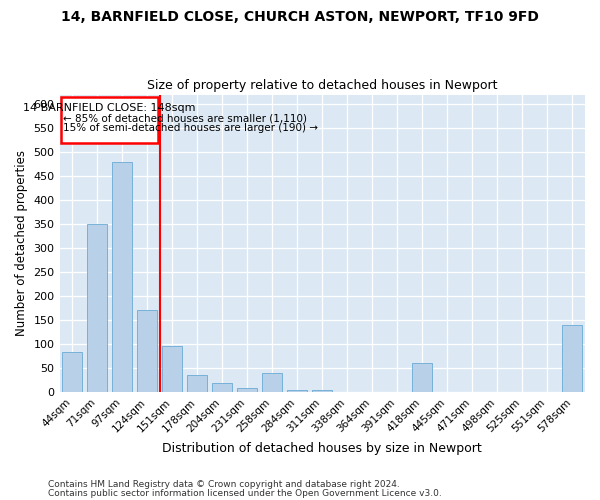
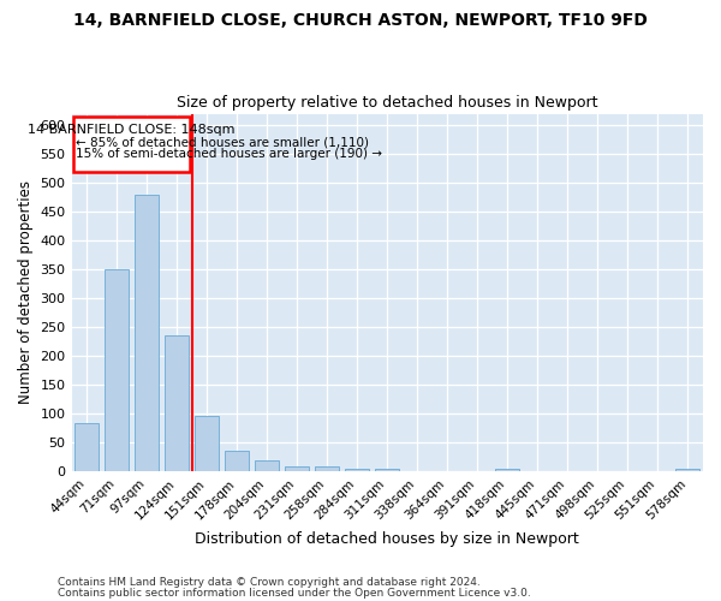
124sqm: 170 -> 235
258sqm: 40 -> 8
418sqm: 60 -> 5
578sqm: 140 -> 5
